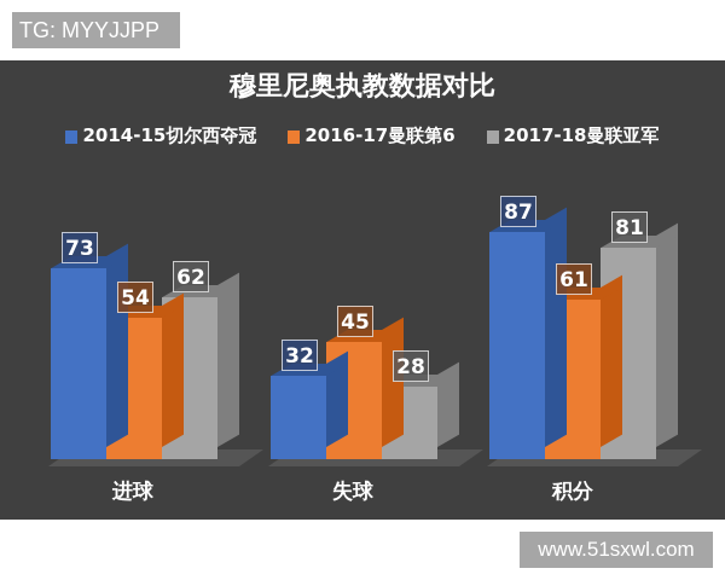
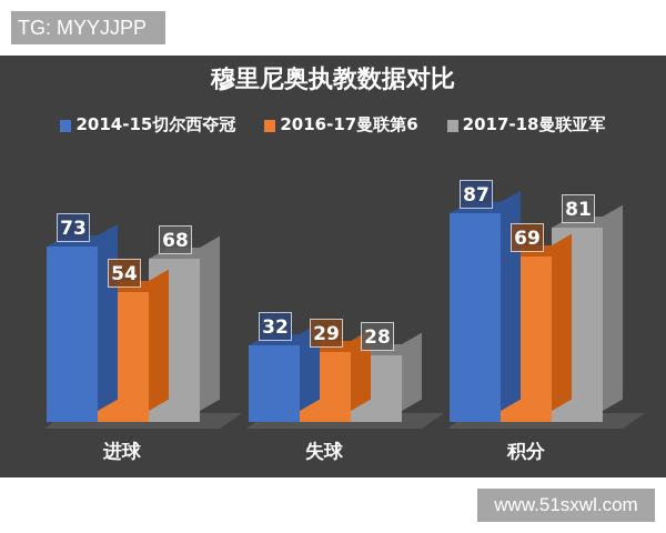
2017-18曼联亚军/进球: 62 -> 68
2016-17曼联第6/失球: 45 -> 29
2016-17曼联第6/积分: 61 -> 69
